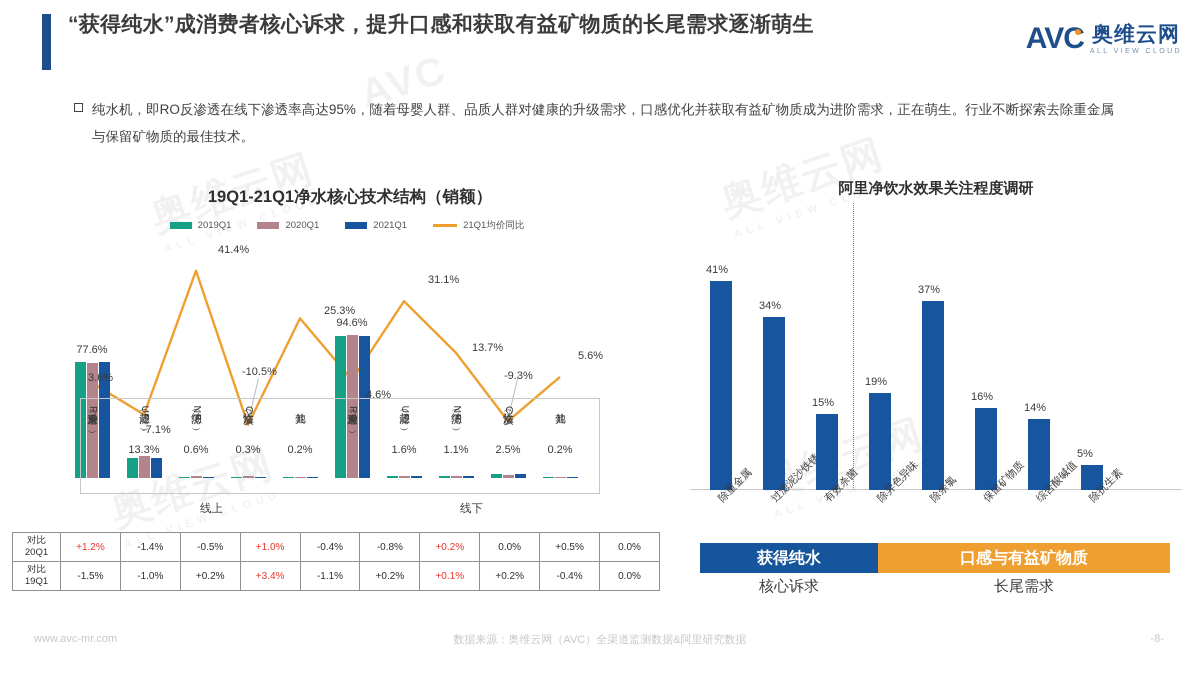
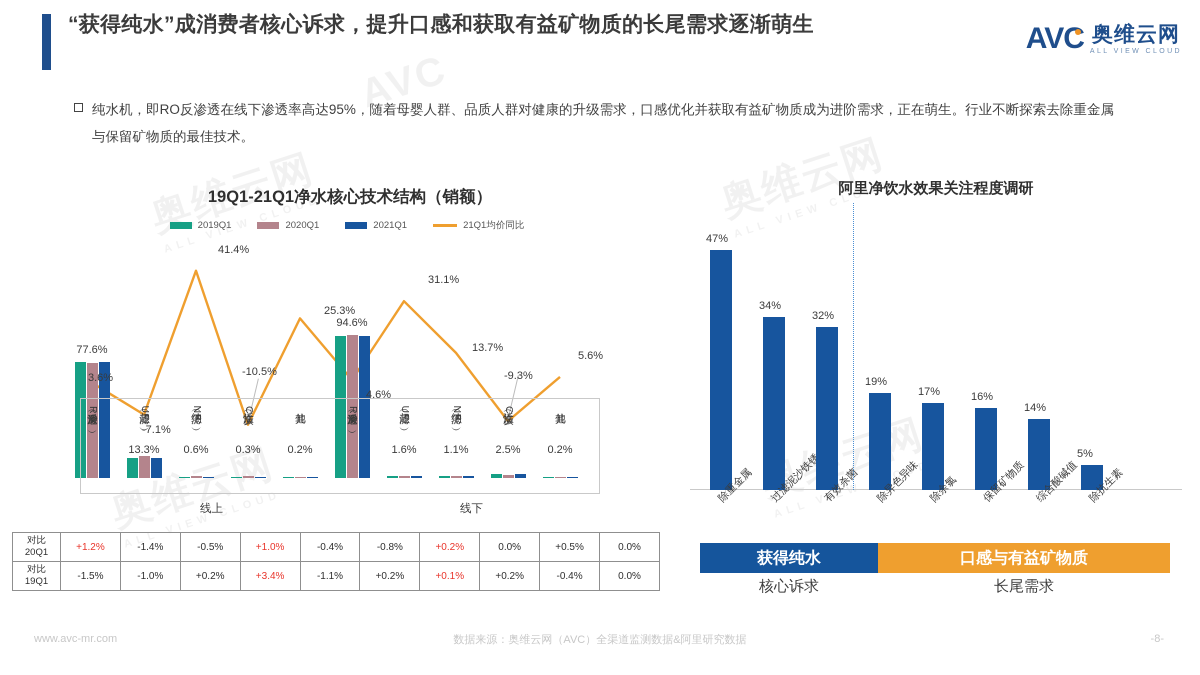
阿里净饮水效果关注程度调研/除重金属: 41% -> 47%
阿里净饮水效果关注程度调研/有效杀菌: 15% -> 32%
阿里净饮水效果关注程度调研/除余氯: 37% -> 17%
